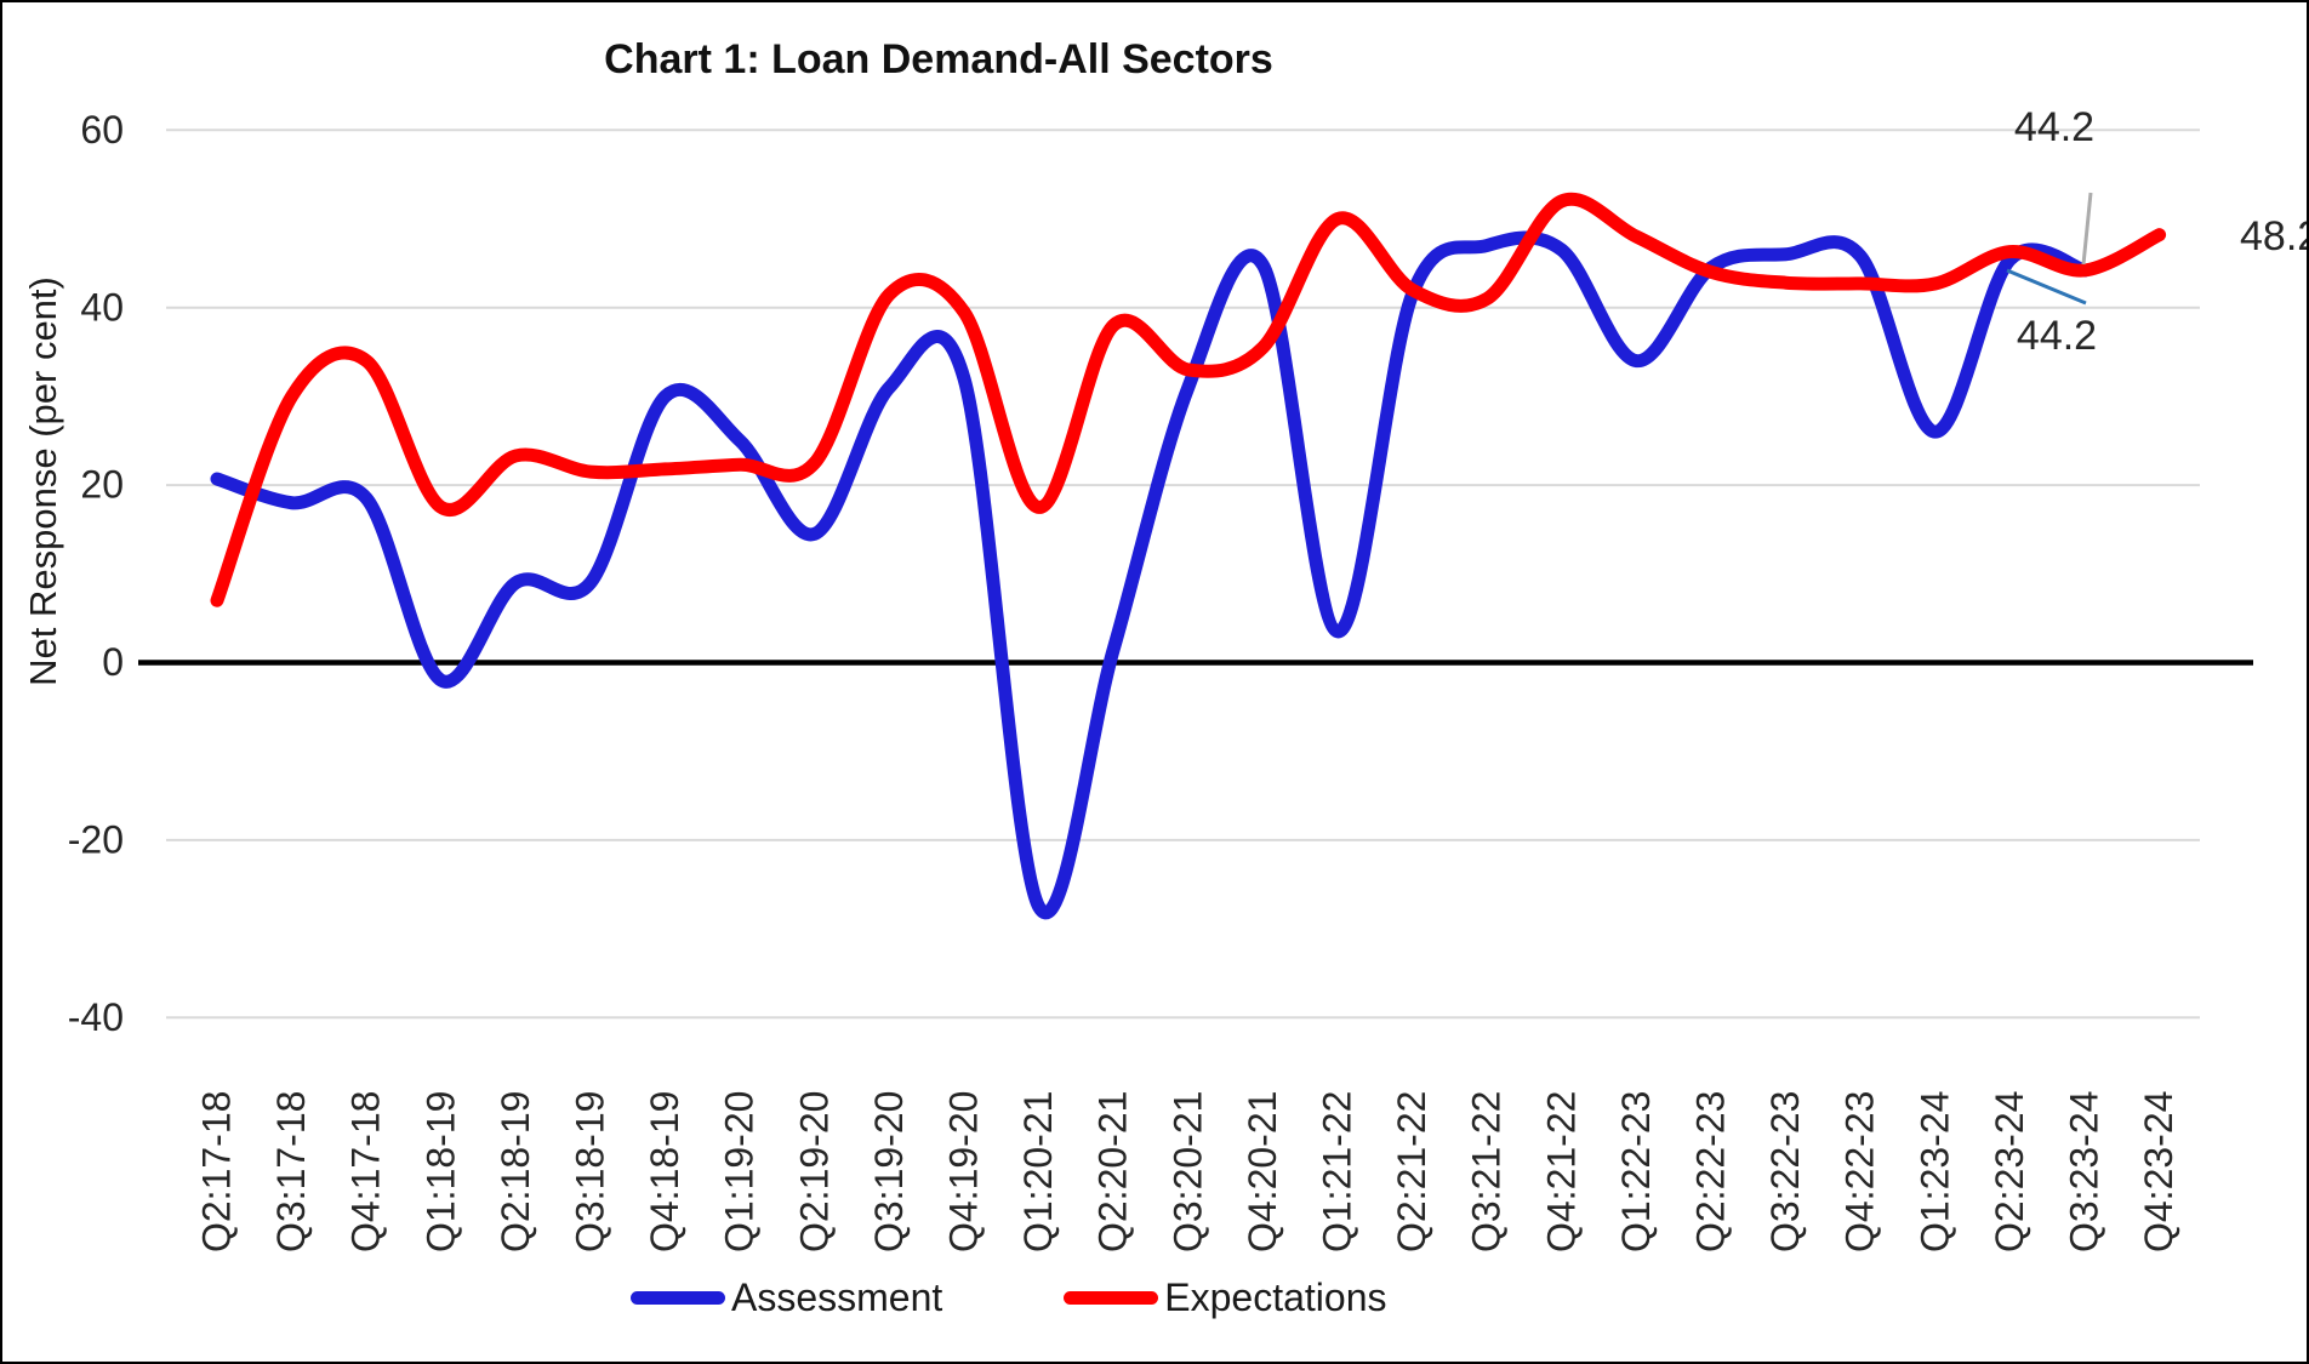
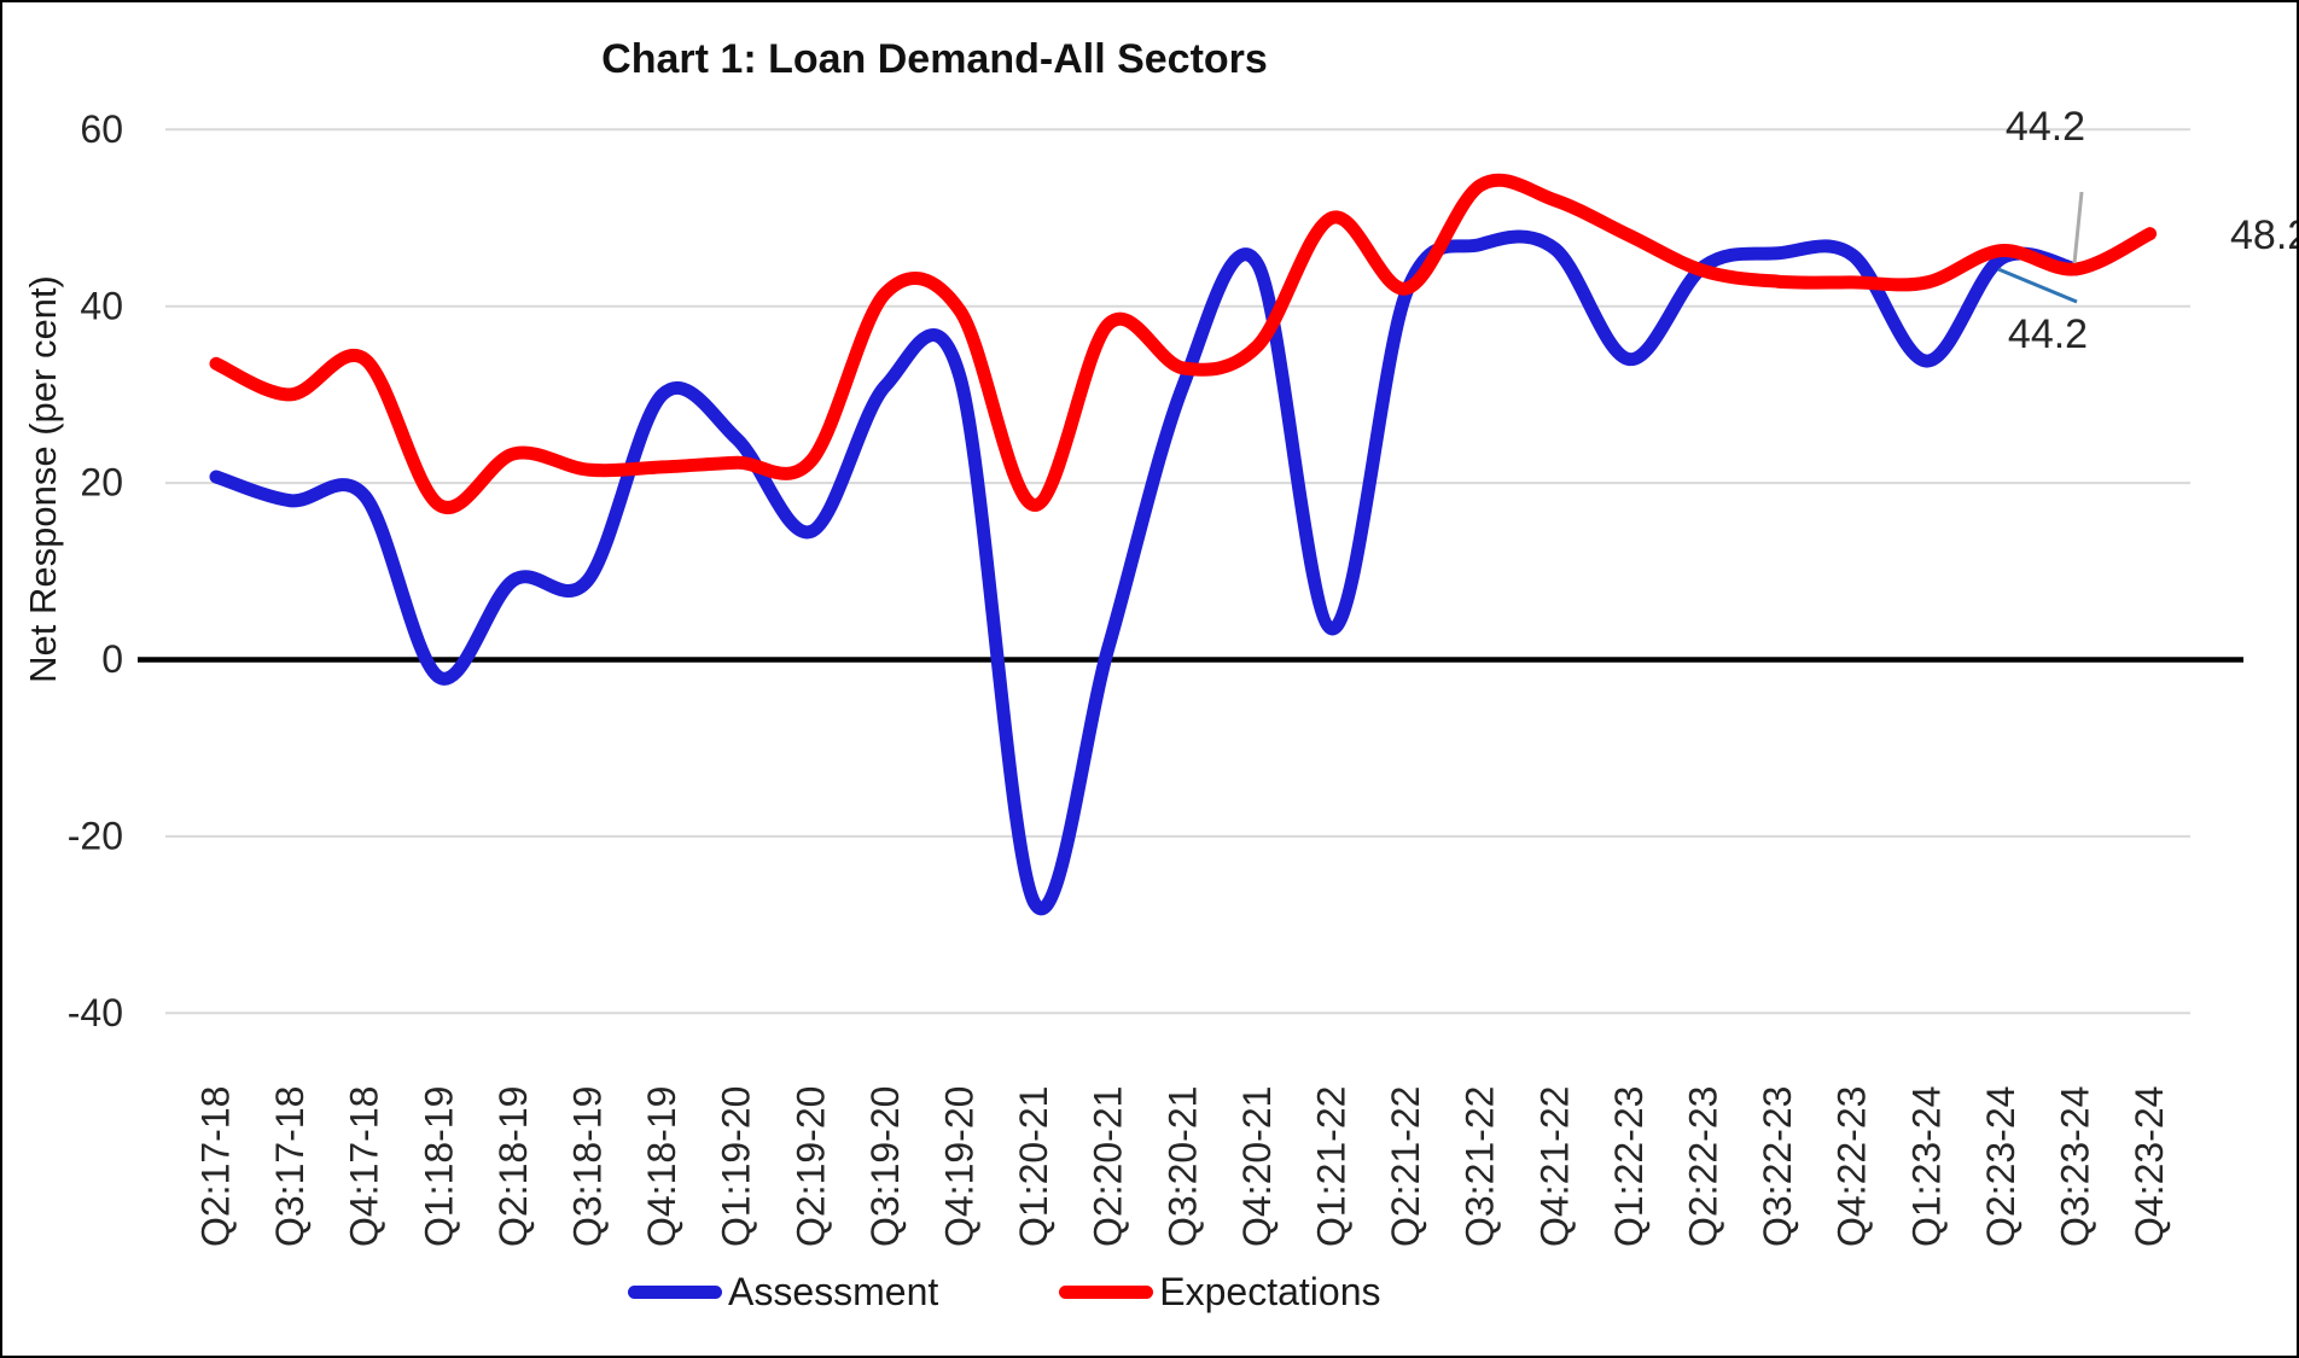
Expectations/Q2:17-18: 7 -> 34
Expectations/Q3:21-22: 41 -> 54
Assessment/Q1:23-24: 26 -> 34
